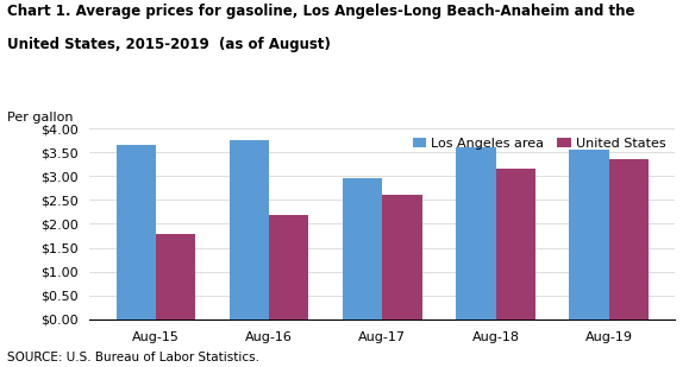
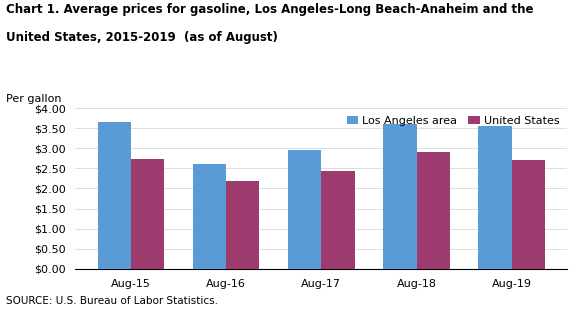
United States/Aug-15: $1.80 -> $2.73
Los Angeles area/Aug-16: $3.75 -> $2.62
United States/Aug-17: $2.60 -> $2.43
United States/Aug-18: $3.15 -> $2.91
United States/Aug-19: $3.35 -> $2.71
